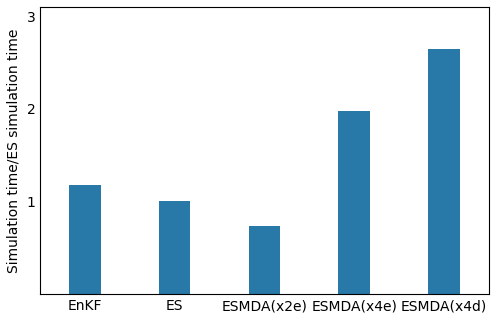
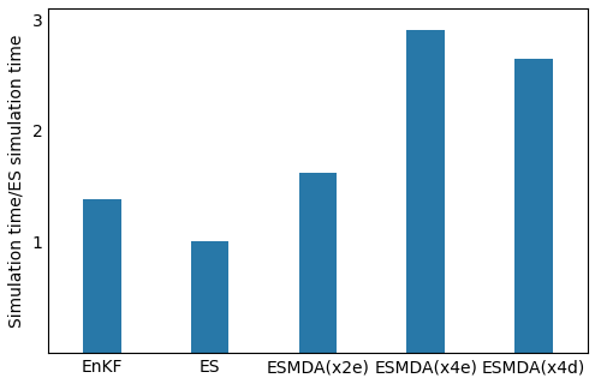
EnKF: 1.18 -> 1.38
ESMDA(x2e): 0.74 -> 1.62
ESMDA(x4e): 1.98 -> 2.90
